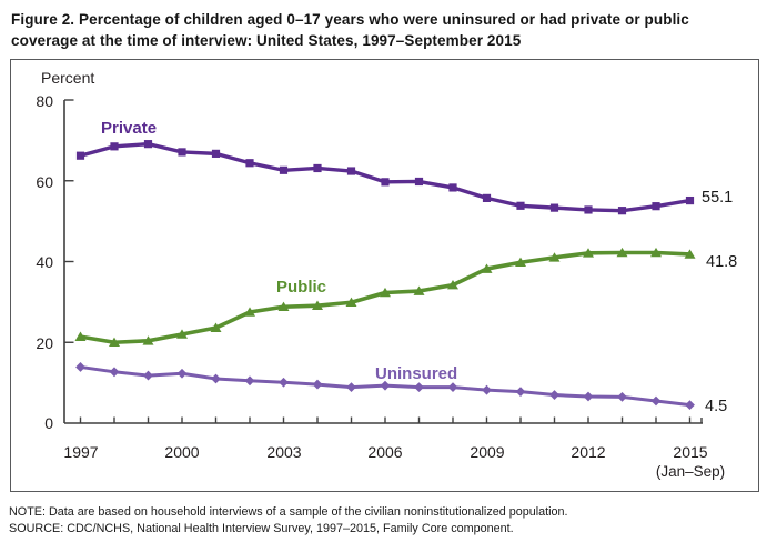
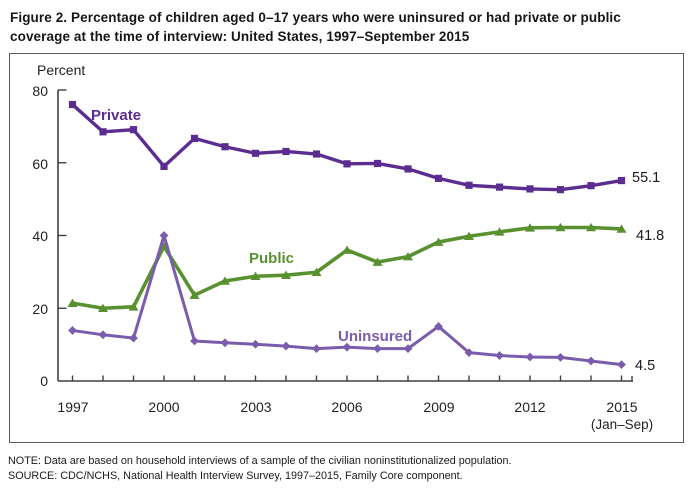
Private/1997: 66 -> 76
Private/2000: 67 -> 59
Public/2000: 22 -> 37
Uninsured/2000: 12 -> 40
Public/2006: 32 -> 36
Uninsured/2009: 8 -> 15
